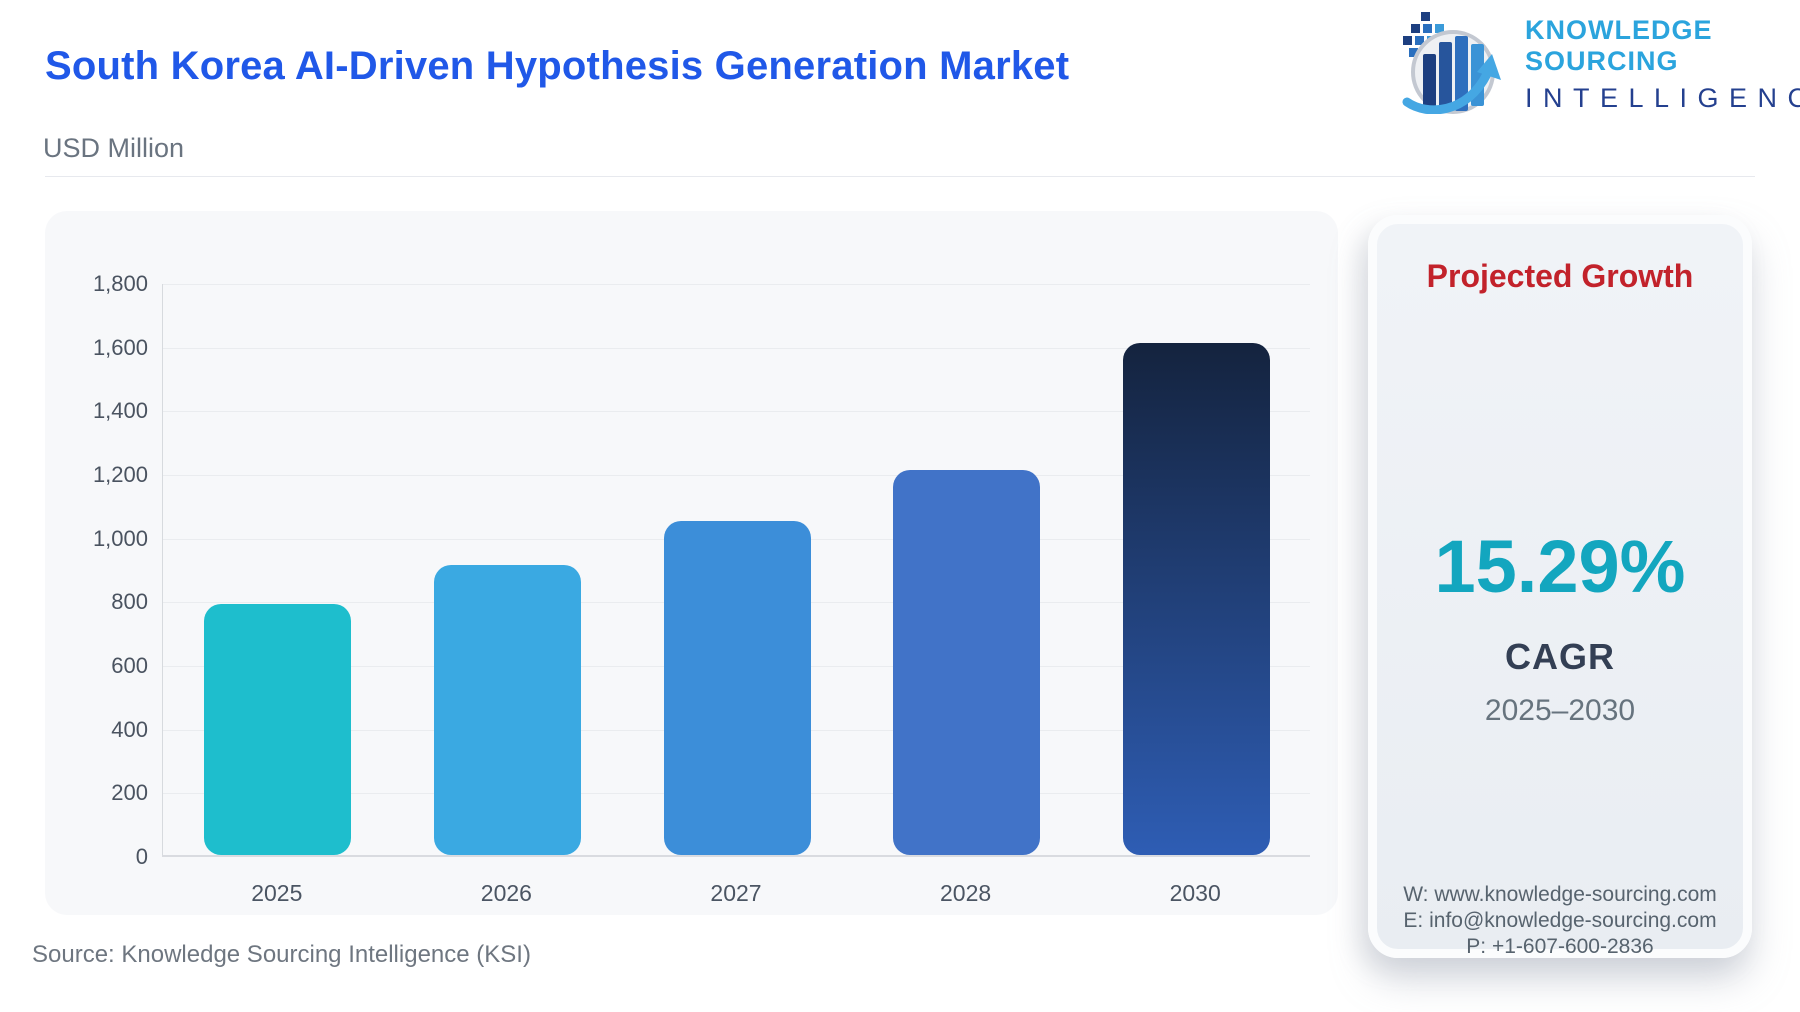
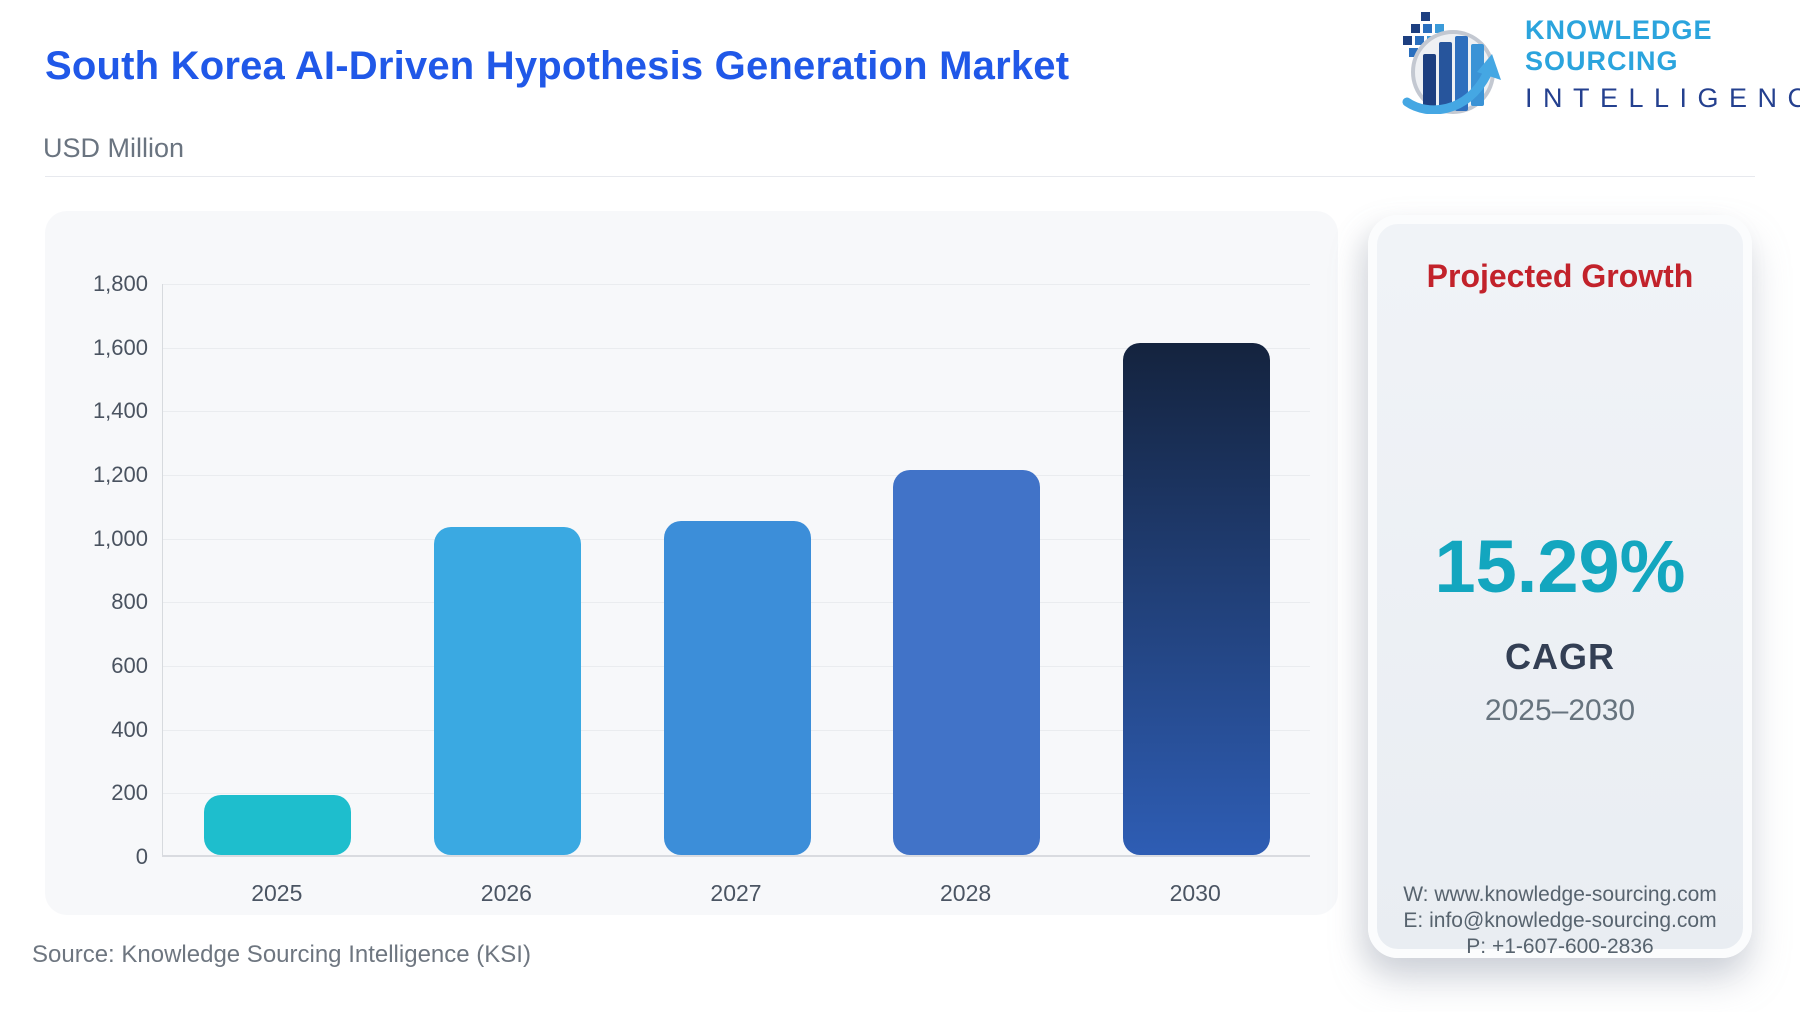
2025: 790 -> 190
2026: 910 -> 1030
